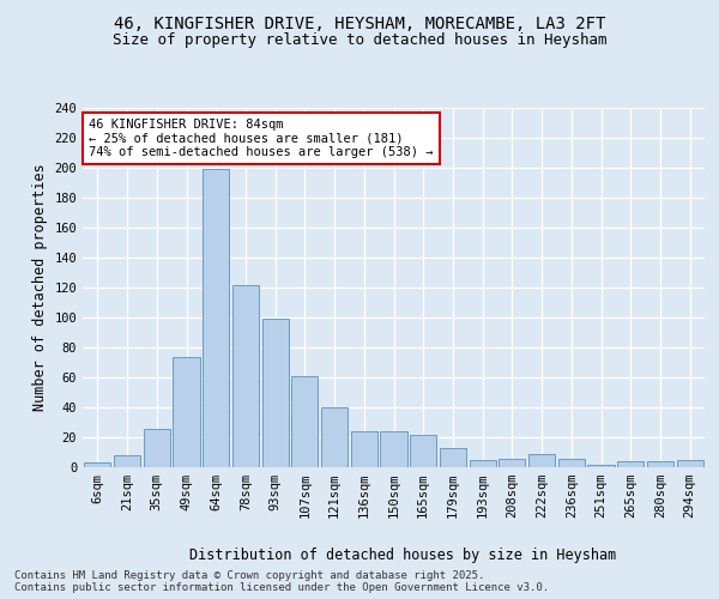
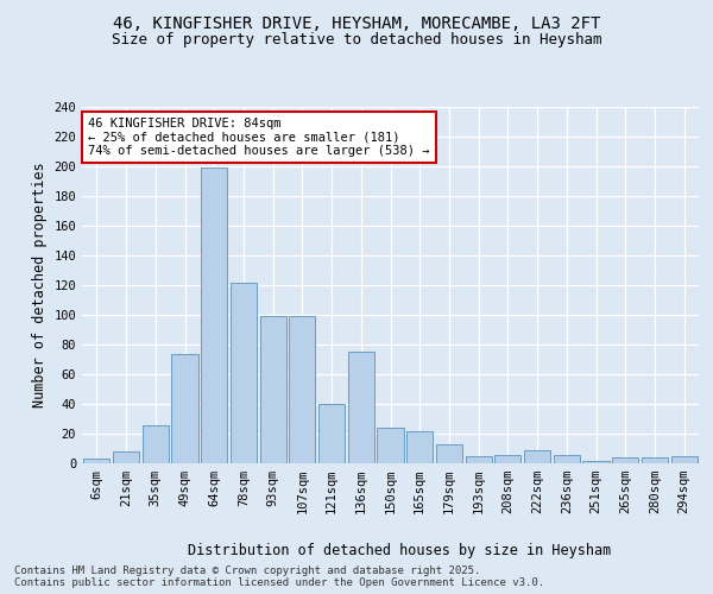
107sqm: 61 -> 99
136sqm: 24 -> 75
